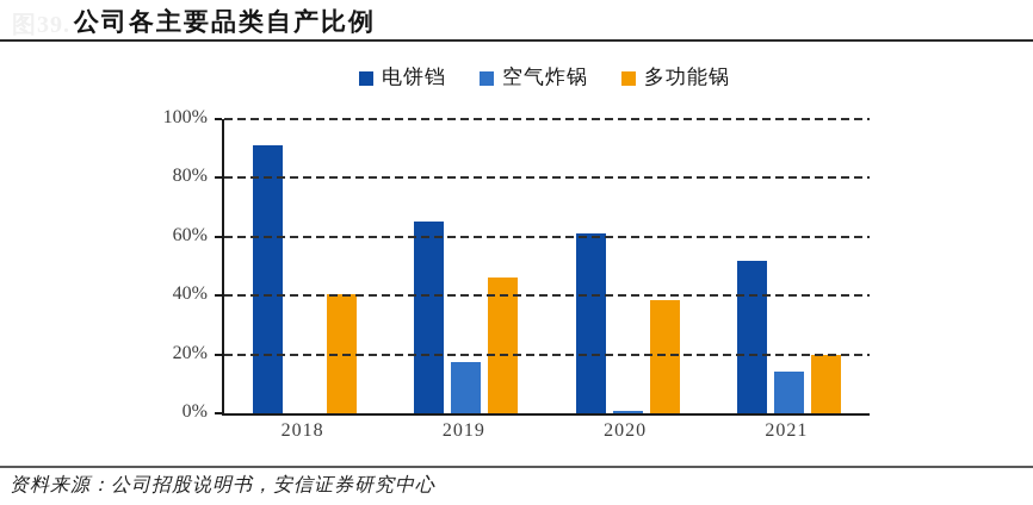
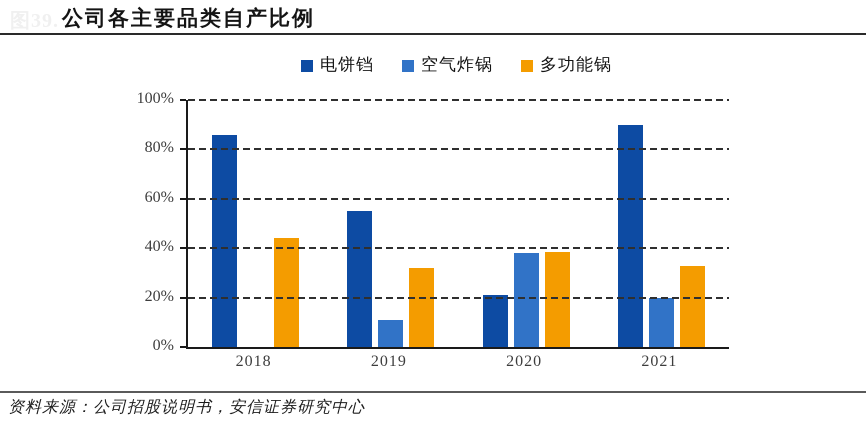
电饼铛/2018: 91% -> 86%
多功能锅/2018: 40% -> 44%
电饼铛/2019: 65% -> 55%
空气炸锅/2019: 18% -> 11%
多功能锅/2019: 46% -> 32%
电饼铛/2020: 61% -> 21%
空气炸锅/2020: 1% -> 38%
电饼铛/2021: 52% -> 90%
空气炸锅/2021: 14% -> 20%
多功能锅/2021: 20% -> 33%
